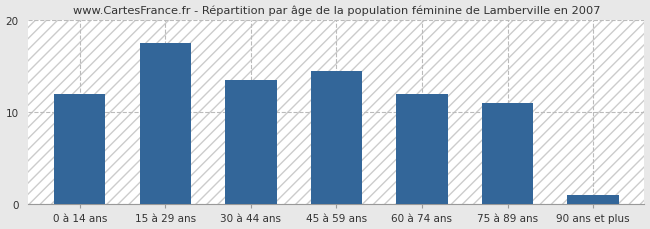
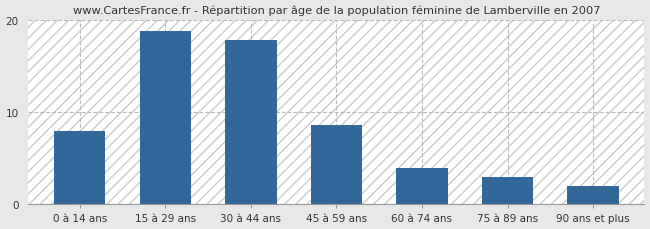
0 à 14 ans: 12.0 -> 8.0
15 à 29 ans: 17.5 -> 18.8
30 à 44 ans: 13.5 -> 17.8
45 à 59 ans: 14.5 -> 8.6
60 à 74 ans: 12.0 -> 4.0
75 à 89 ans: 11.0 -> 3.0
90 ans et plus: 1.0 -> 2.0
